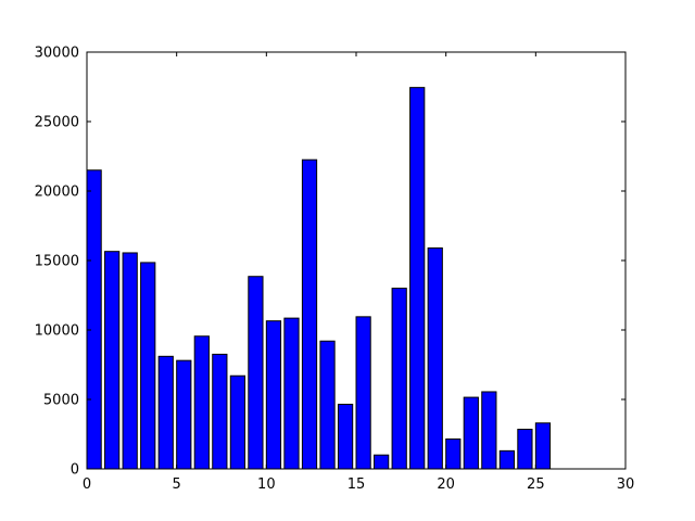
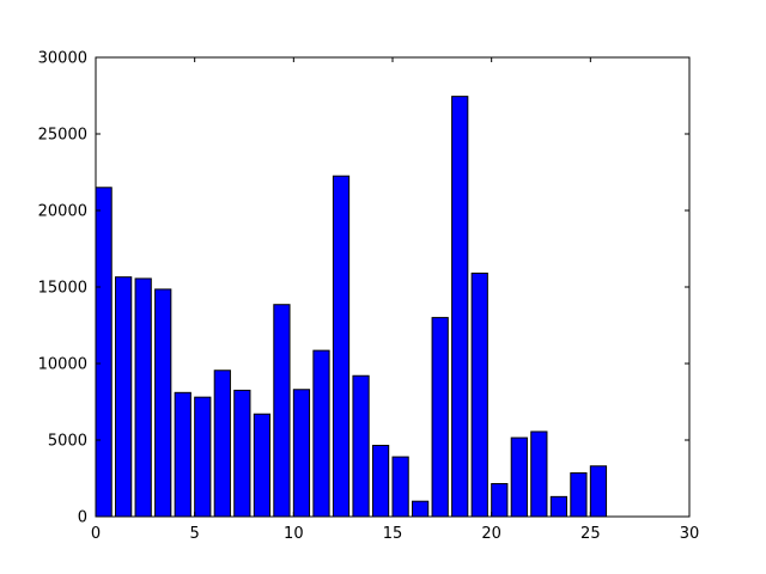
10: 10600 -> 8300
15: 11000 -> 3900
